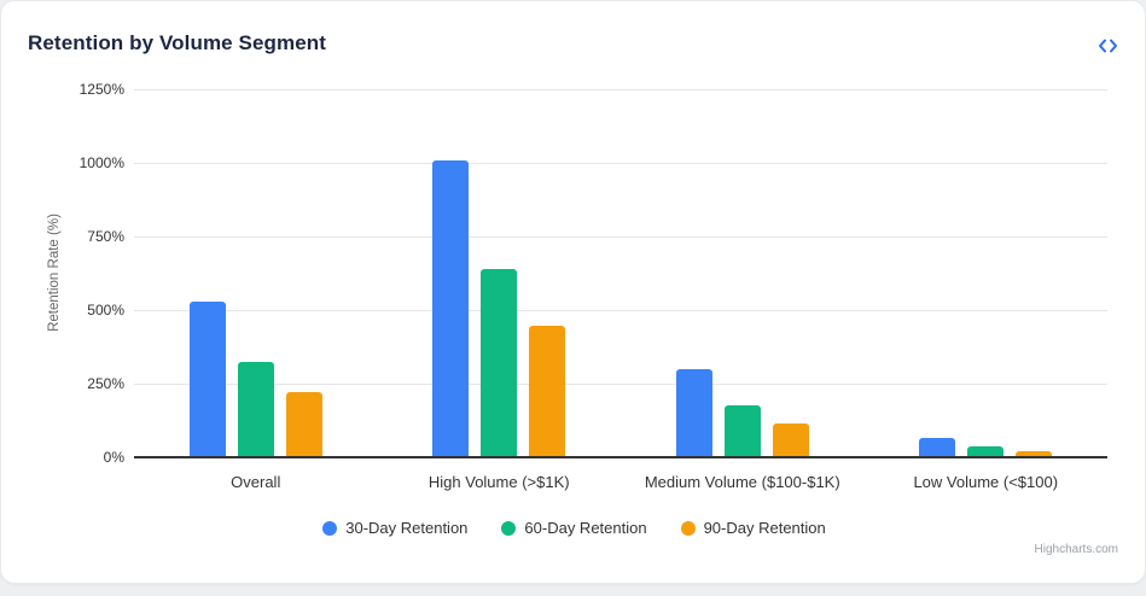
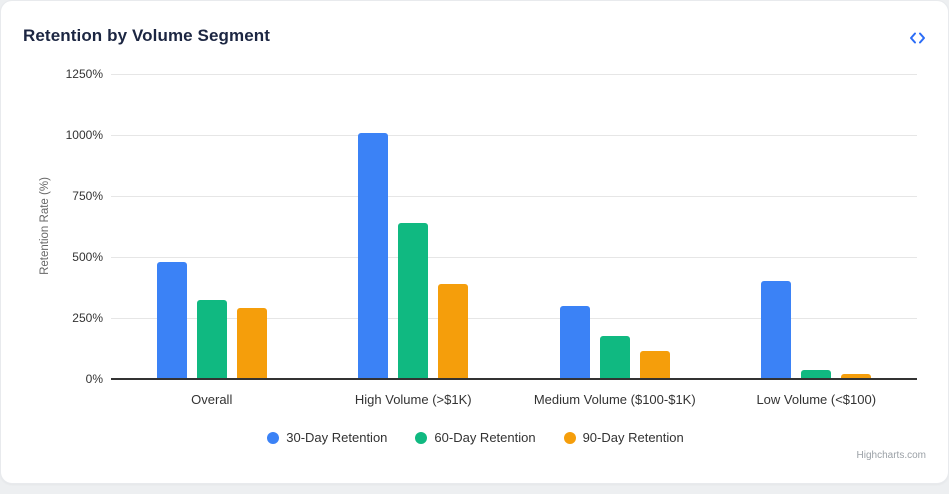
30-Day Retention/Overall: 530% -> 480%
90-Day Retention/Overall: 220% -> 290%
90-Day Retention/High Volume (>$1K): 450% -> 390%
30-Day Retention/Low Volume (<$100): 60% -> 400%
